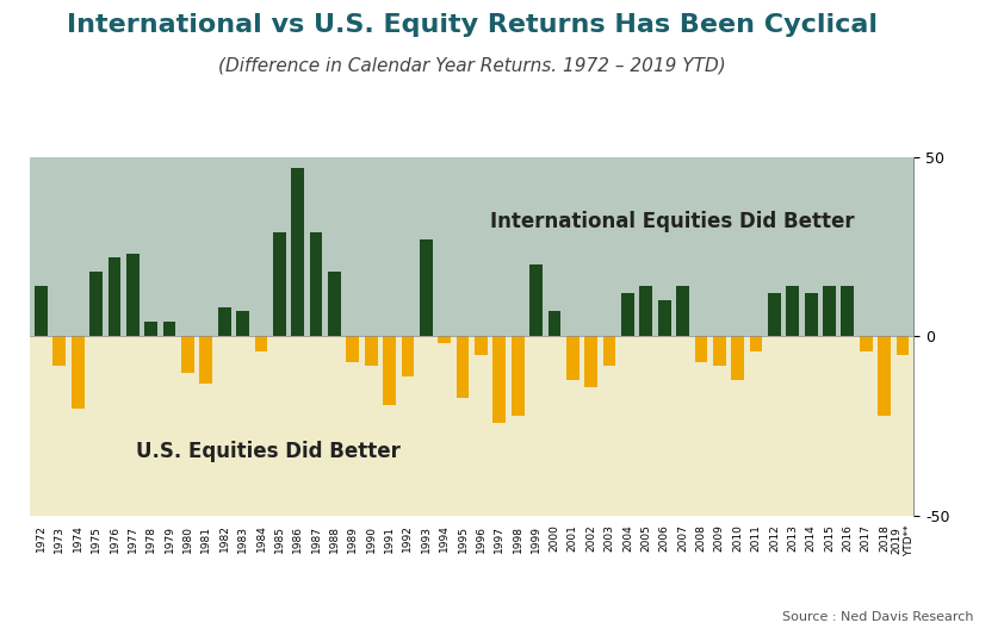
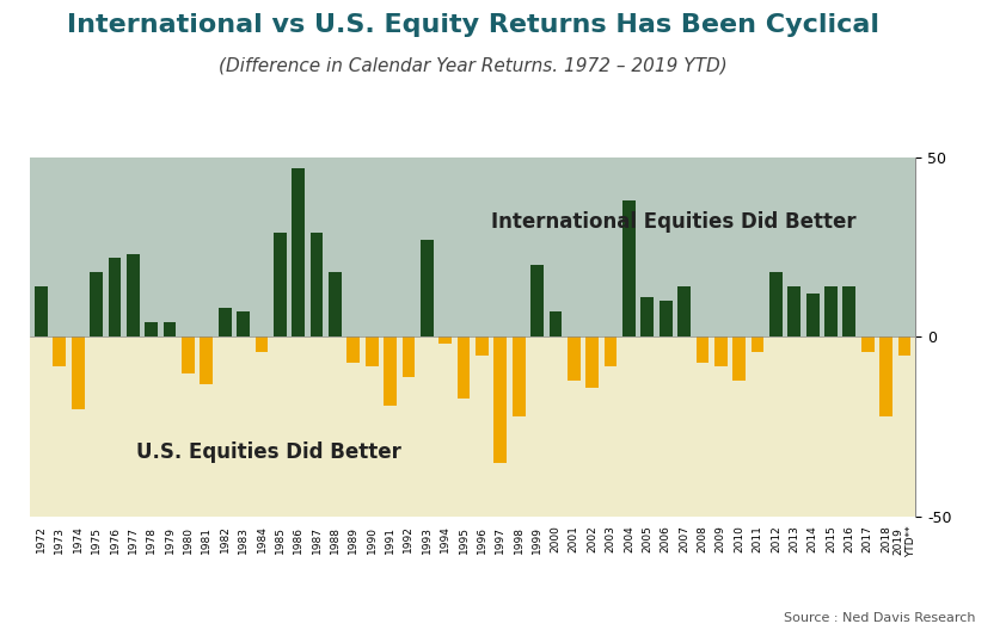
1997: -24 -> -35
2004: 12 -> 38
2005: 14 -> 11
2012: 12 -> 18
